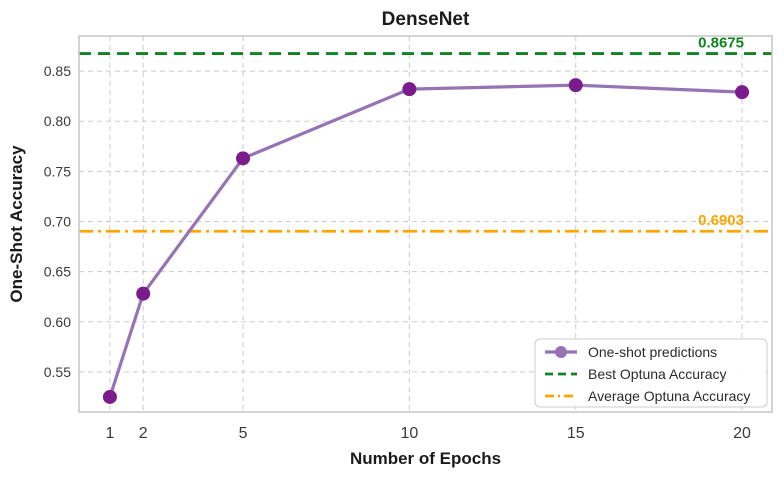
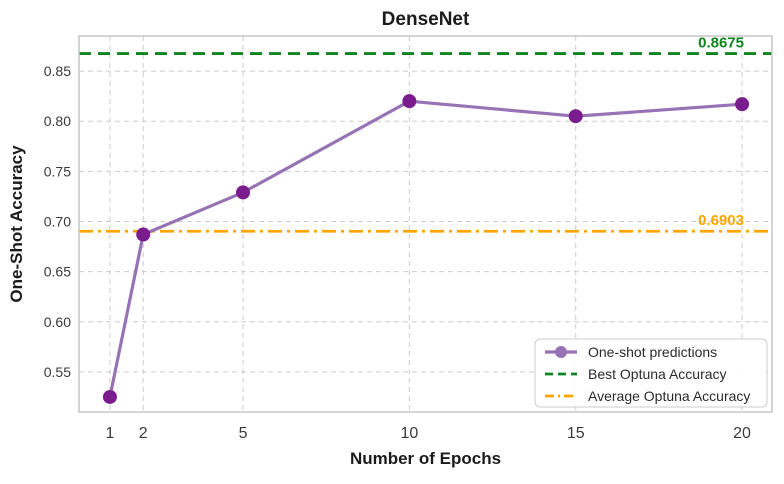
2: 0.628 -> 0.687
5: 0.763 -> 0.729
10: 0.832 -> 0.820
15: 0.836 -> 0.805
20: 0.829 -> 0.817
